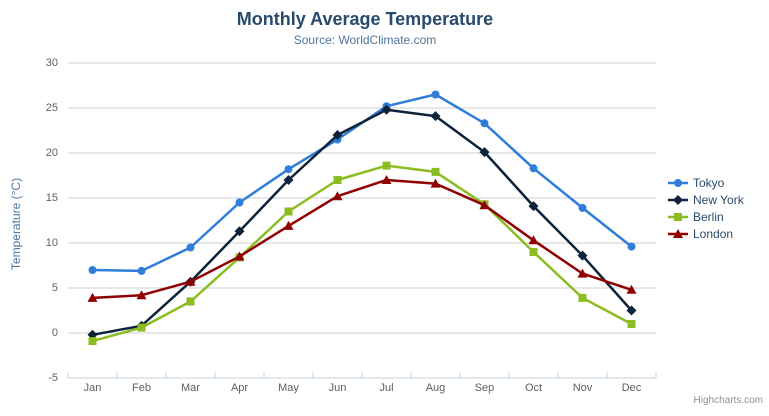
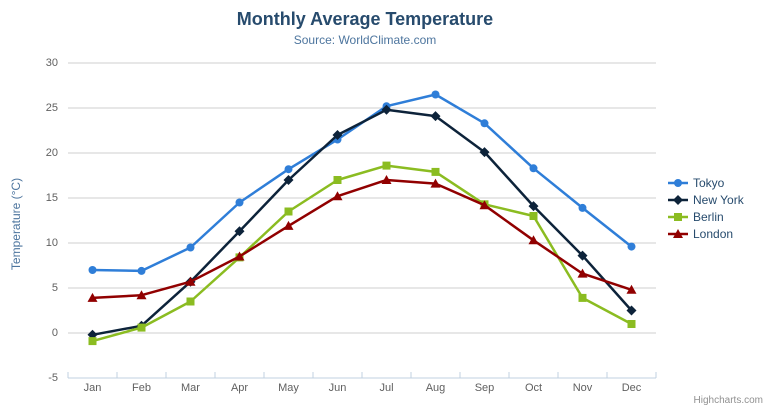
Berlin/Oct: 9 -> 13
